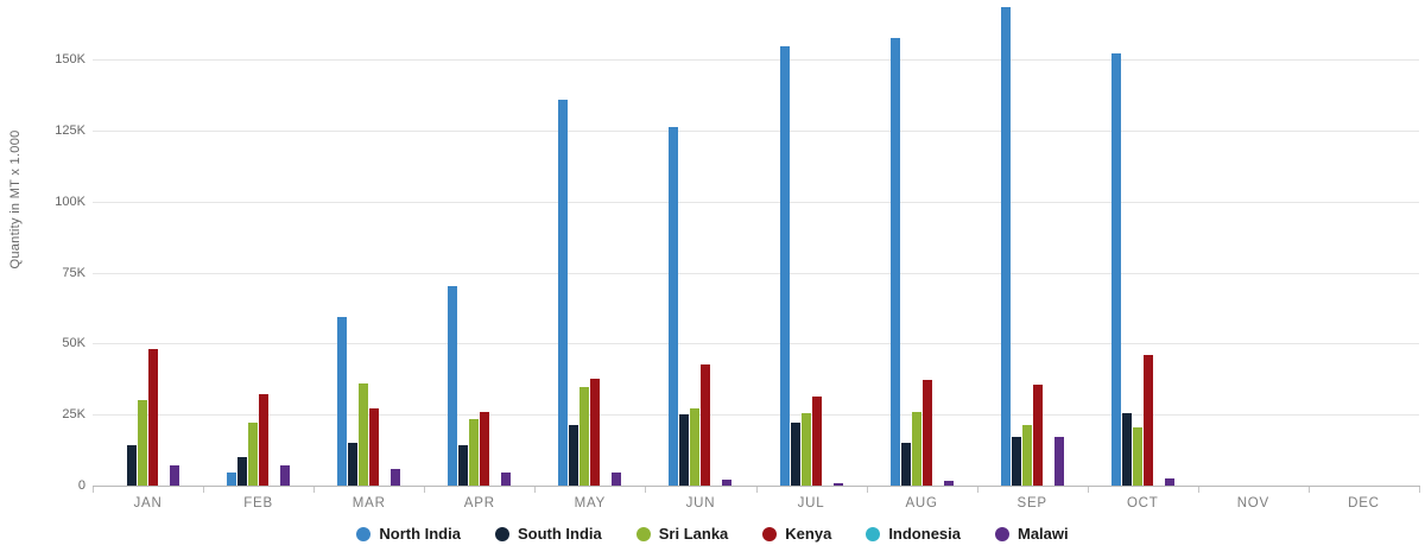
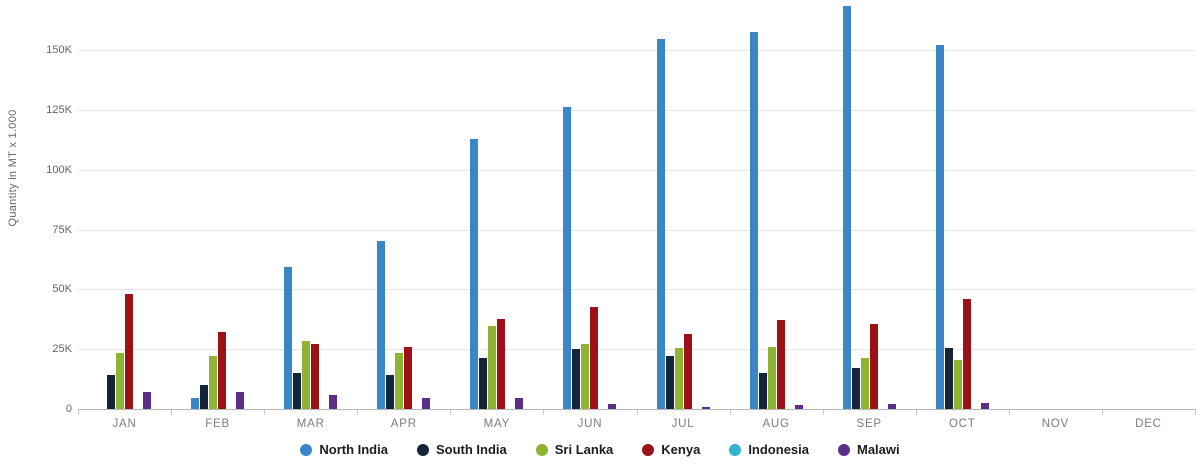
Sri Lanka/JAN: 30K -> 24K
Sri Lanka/MAR: 36K -> 28K
North India/MAY: 136K -> 113K
Malawi/SEP: 17K -> 2K
